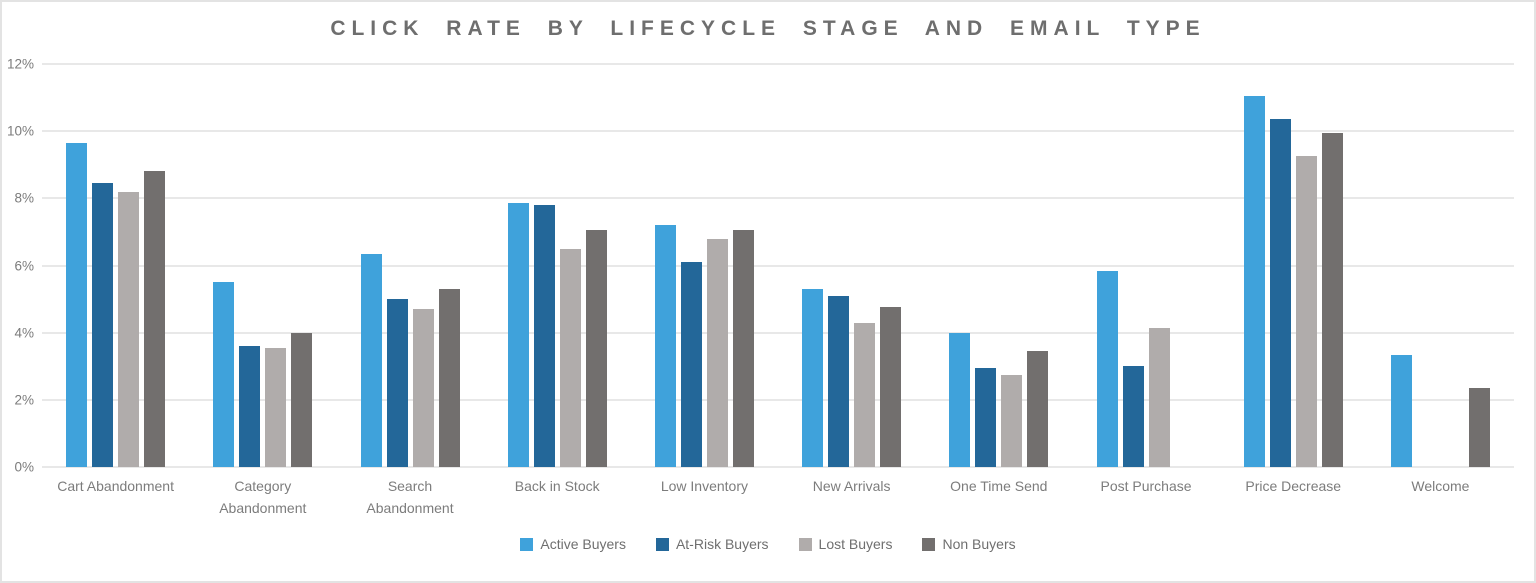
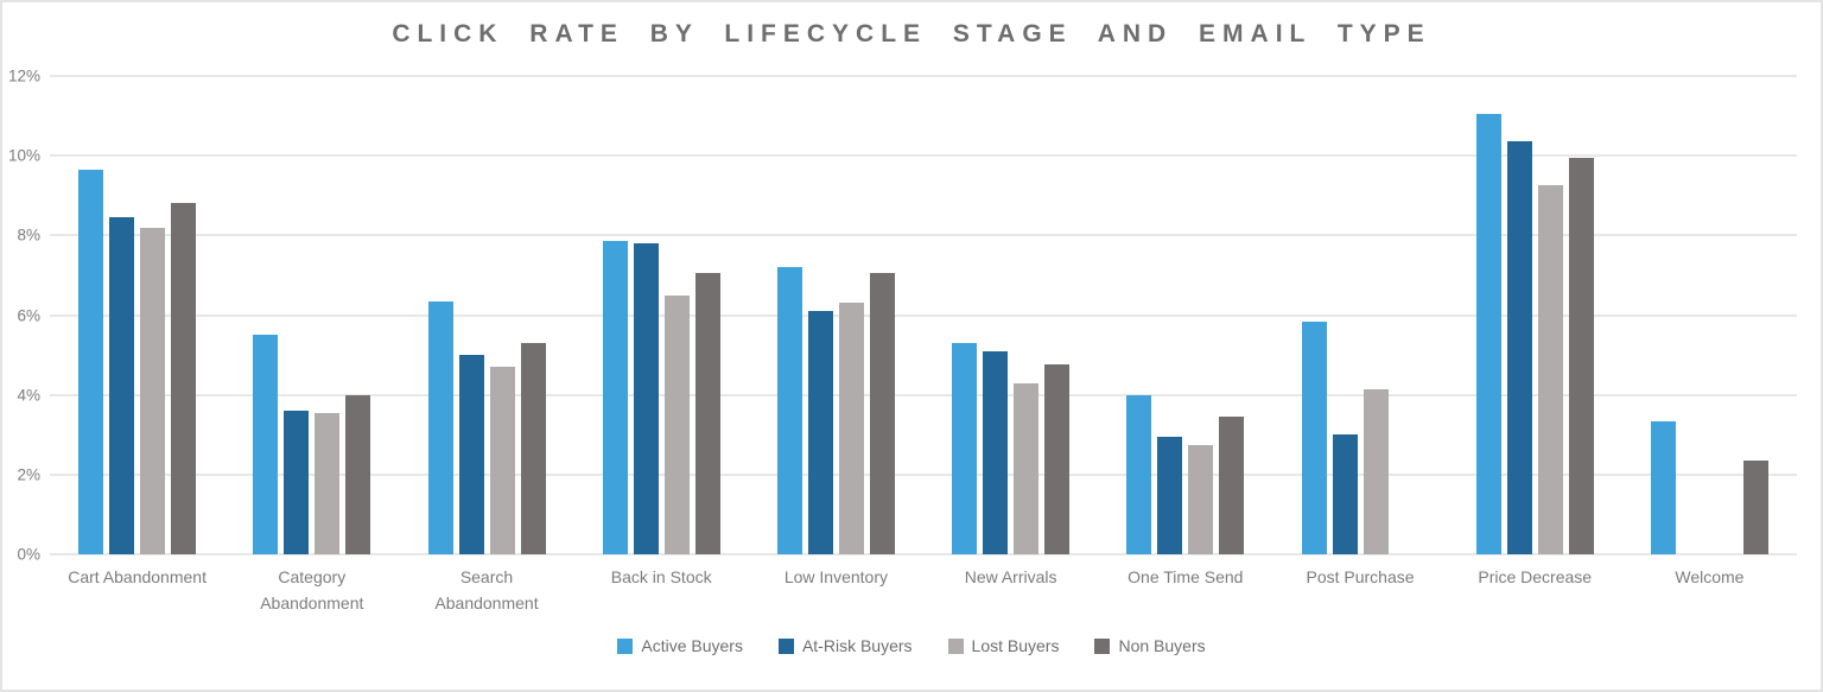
Lost Buyers/Low Inventory: 6.8% -> 6.3%
